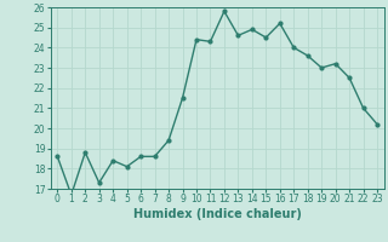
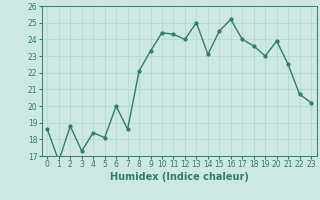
6: 18.6 -> 20.0
8: 19.4 -> 22.1
9: 21.5 -> 23.3
12: 25.8 -> 24.0
13: 24.6 -> 25.0
14: 24.9 -> 23.1
20: 23.2 -> 23.9
22: 21.0 -> 20.7
